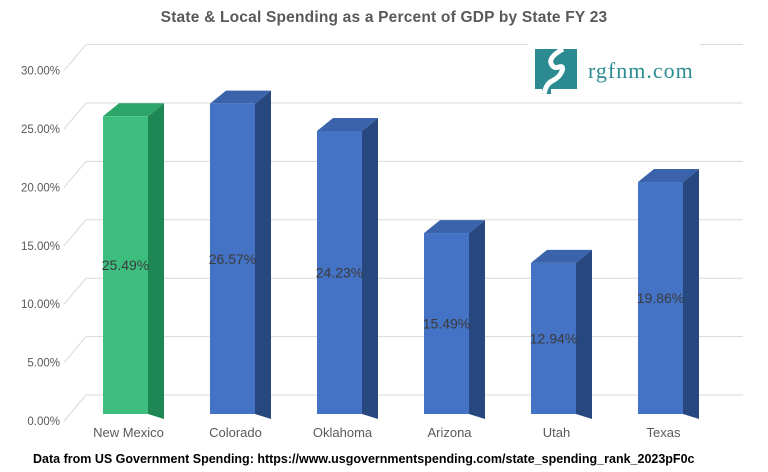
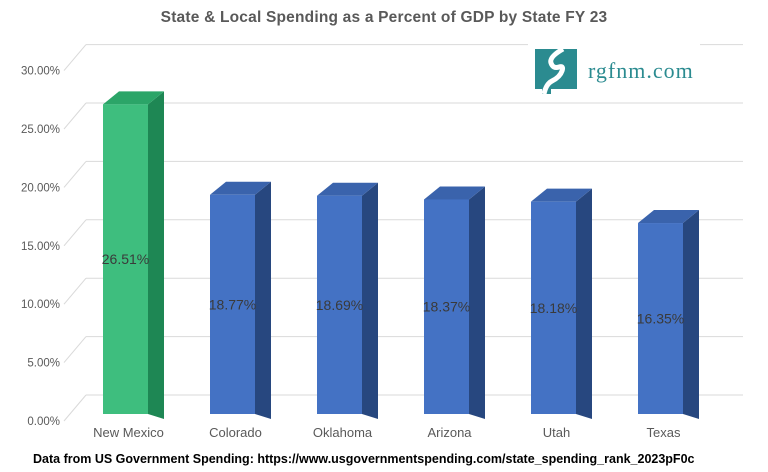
New Mexico: 25.49% -> 26.51%
Colorado: 26.57% -> 18.77%
Oklahoma: 24.23% -> 18.69%
Arizona: 15.49% -> 18.37%
Utah: 12.94% -> 18.18%
Texas: 19.86% -> 16.35%
